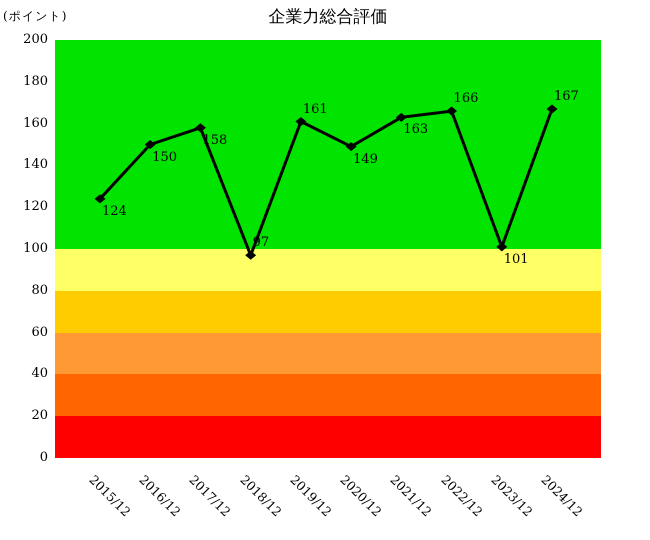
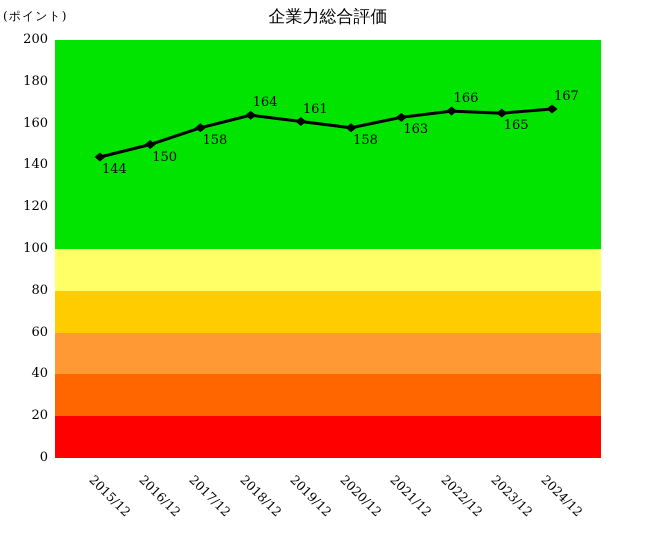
2015/12: 124 -> 144
2018/12: 97 -> 164
2020/12: 149 -> 158
2023/12: 101 -> 165
